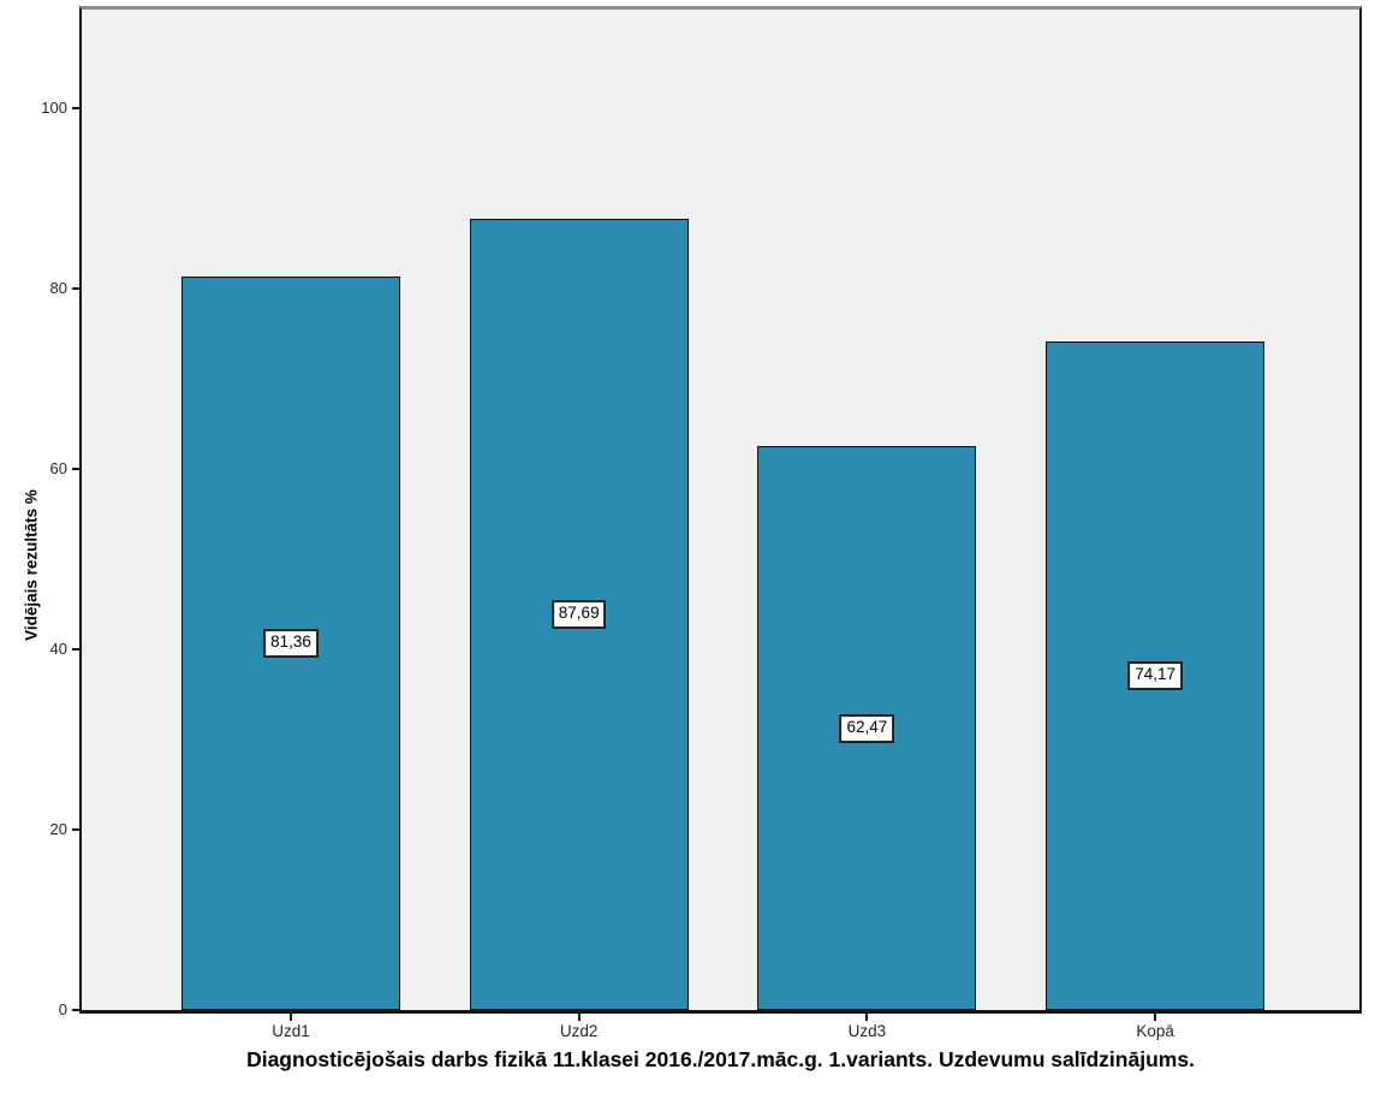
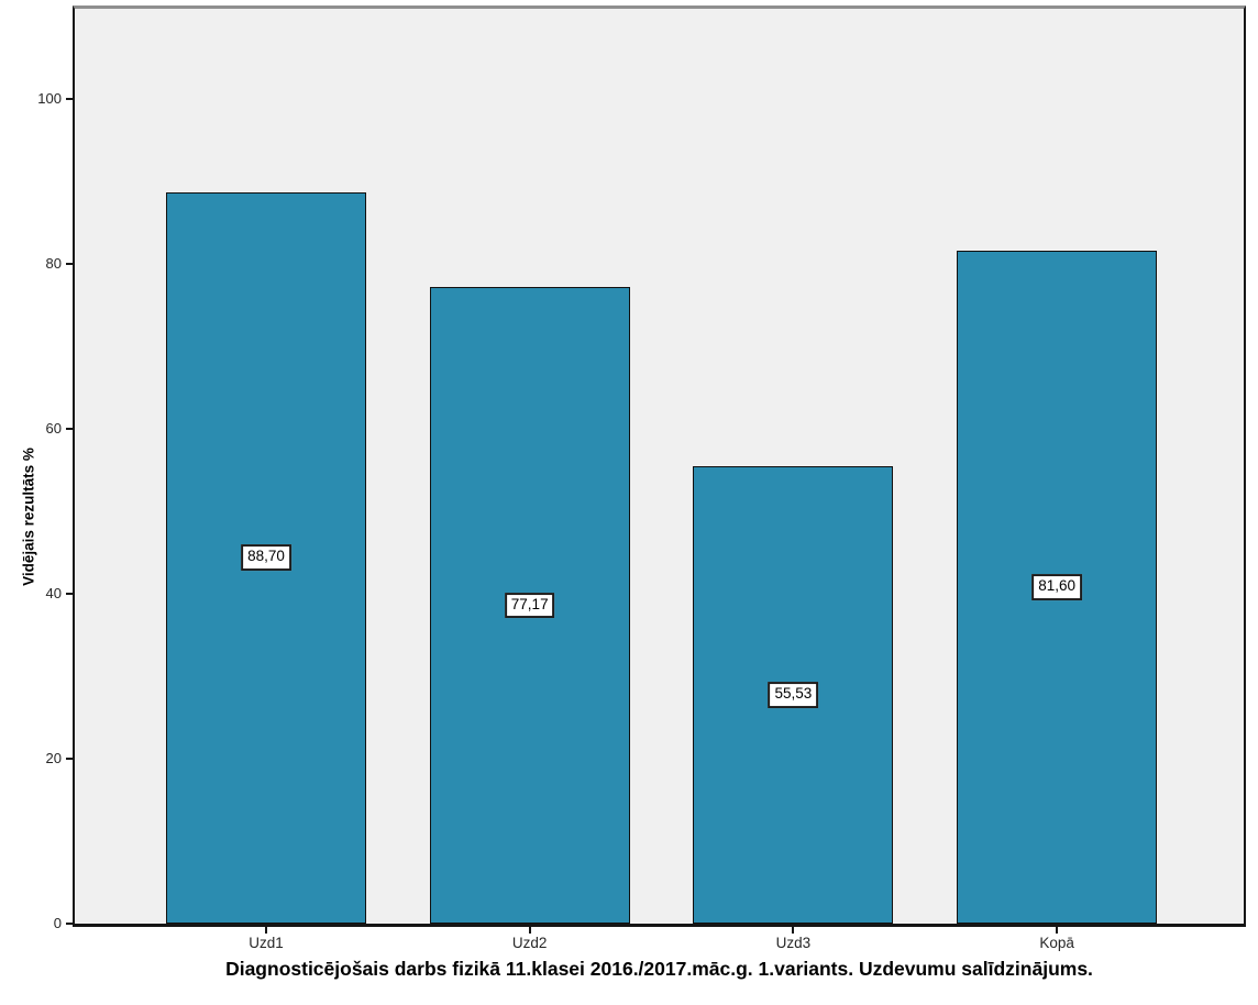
Uzd1: 81,36 -> 88,70
Uzd2: 87,69 -> 77,17
Uzd3: 62,47 -> 55,53
Kopā: 74,17 -> 81,60
